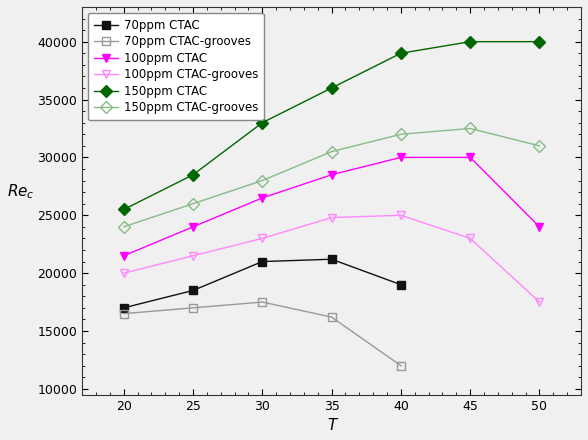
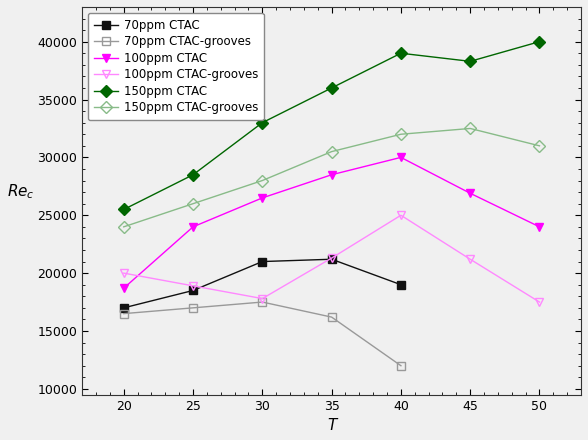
100ppm CTAC/20: 21500 -> 18700
100ppm CTAC-grooves/25: 21500 -> 18900
100ppm CTAC-grooves/30: 23000 -> 17800
100ppm CTAC-grooves/35: 24800 -> 21300
100ppm CTAC/45: 30000 -> 26900
100ppm CTAC-grooves/45: 23000 -> 21200
150ppm CTAC/45: 40000 -> 38300
